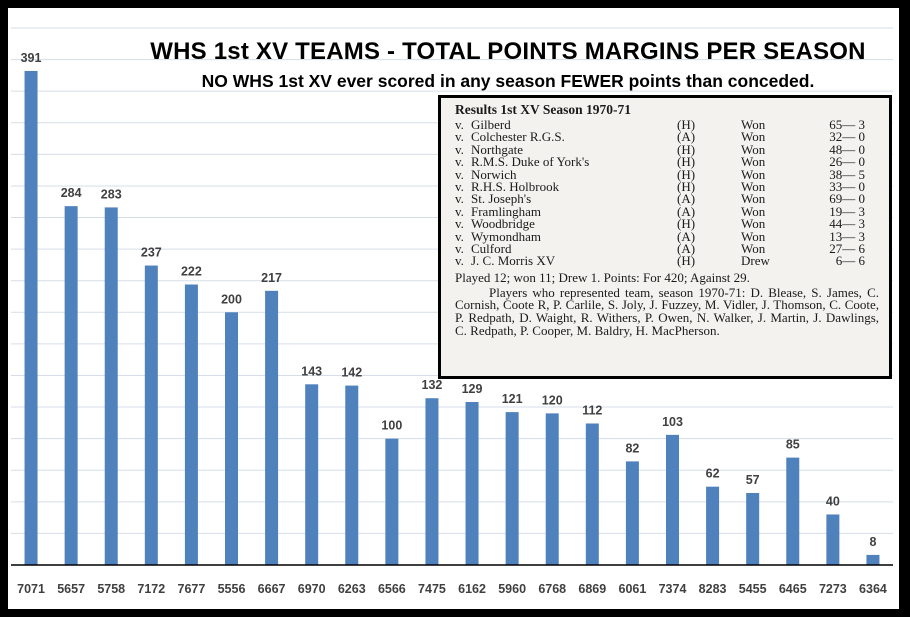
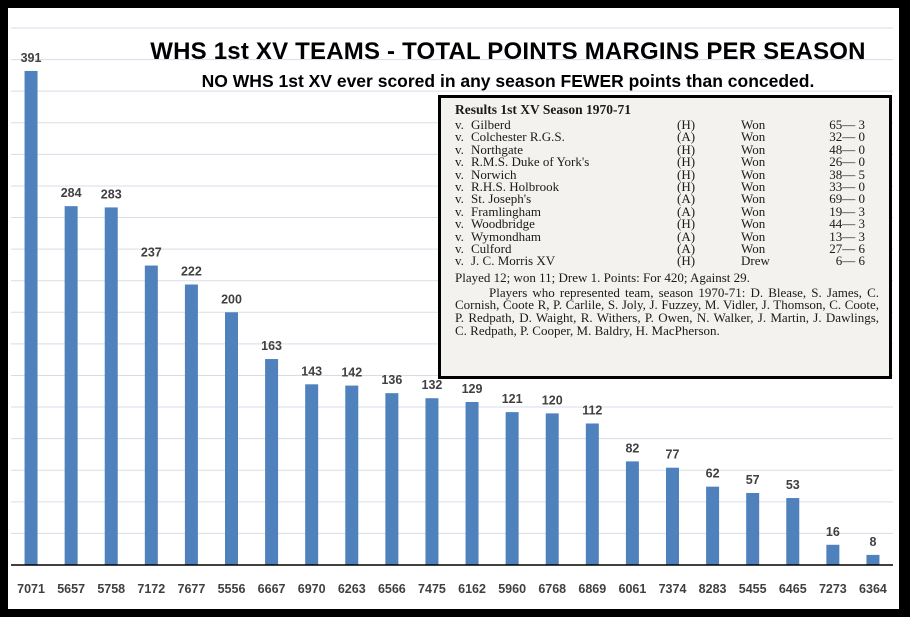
6667: 217 -> 163
6566: 100 -> 136
7374: 103 -> 77
6465: 85 -> 53
7273: 40 -> 16
